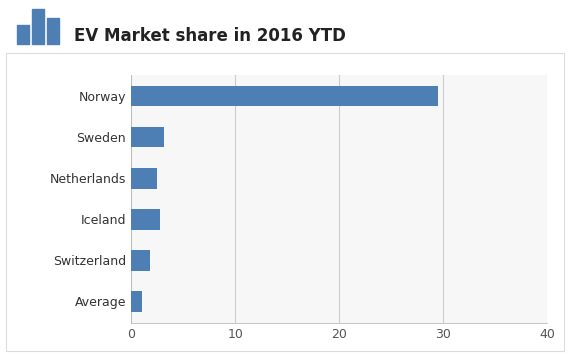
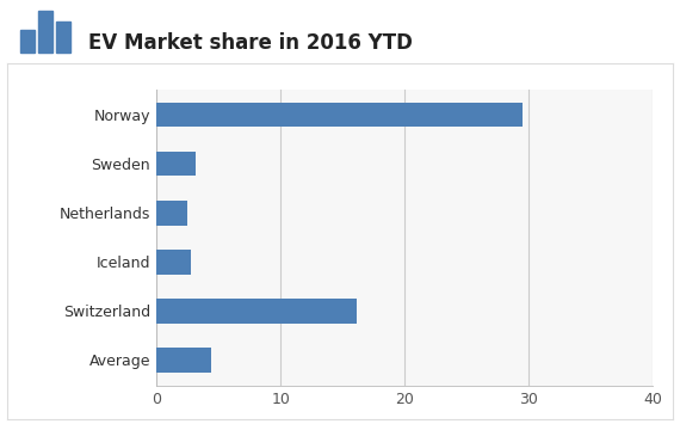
Switzerland: 1.8 -> 16.1
Average: 1.0 -> 4.4
